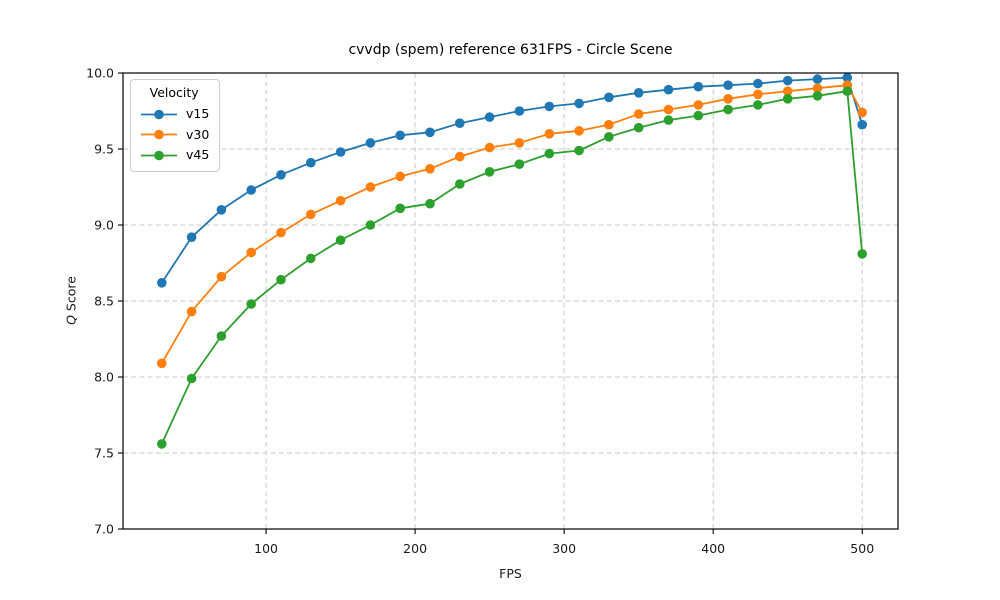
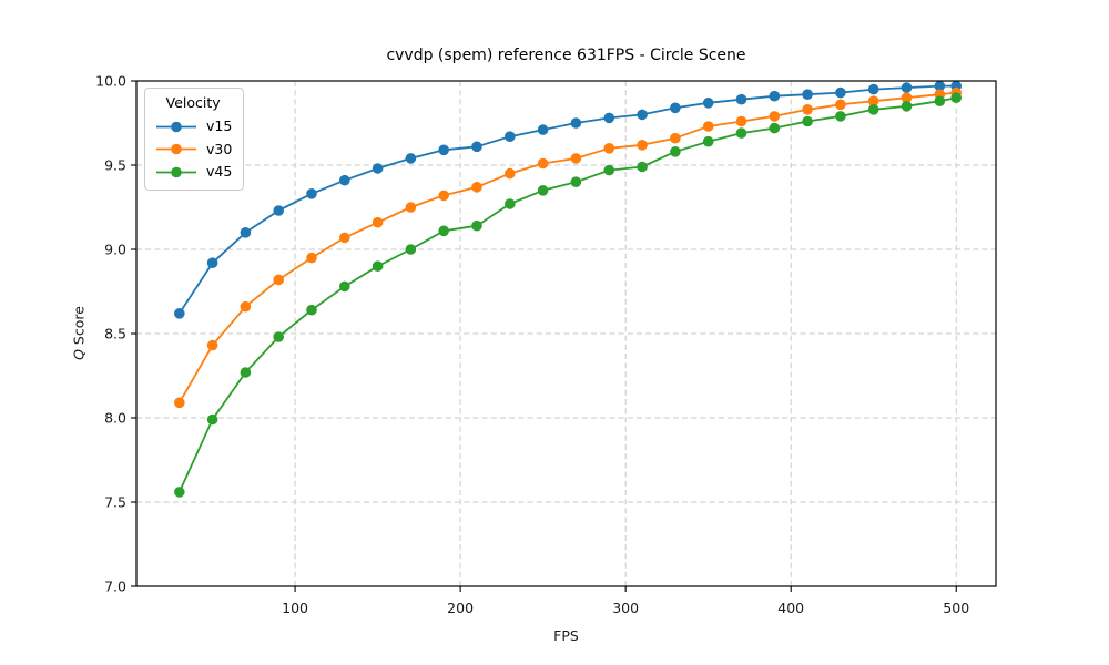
v15/500: 9.66 -> 9.97
v30/500: 9.74 -> 9.93
v45/500: 8.81 -> 9.90
